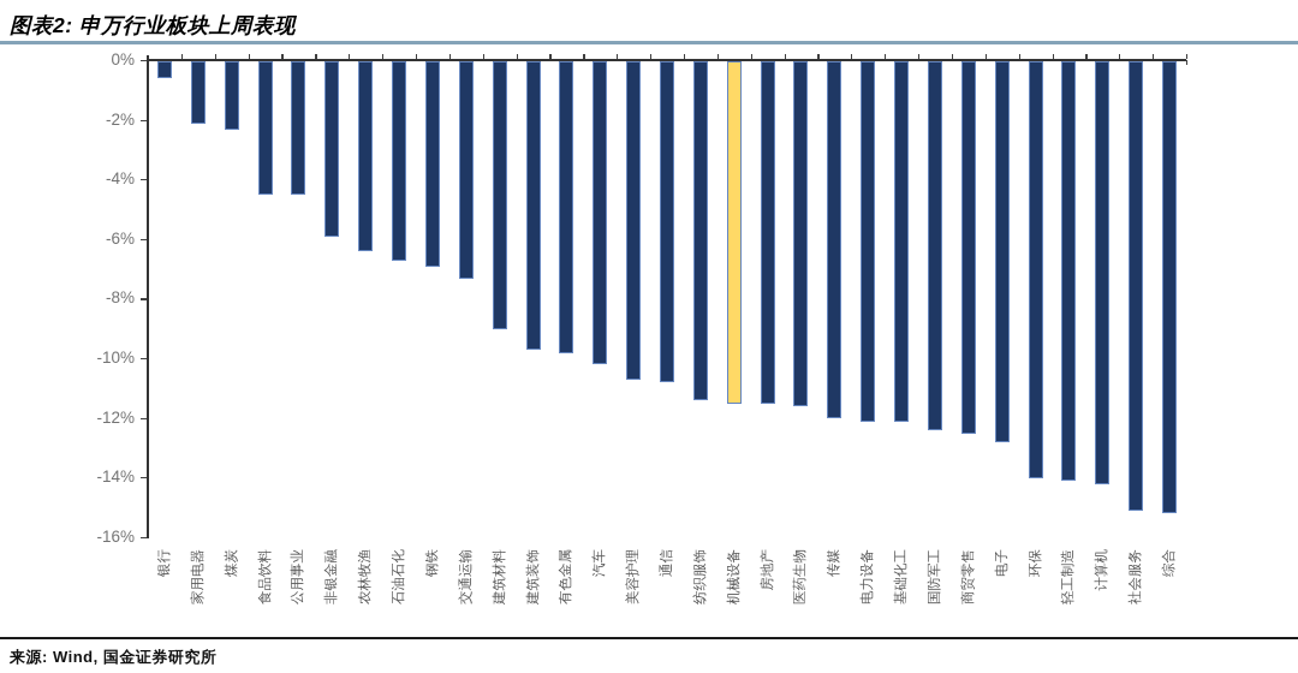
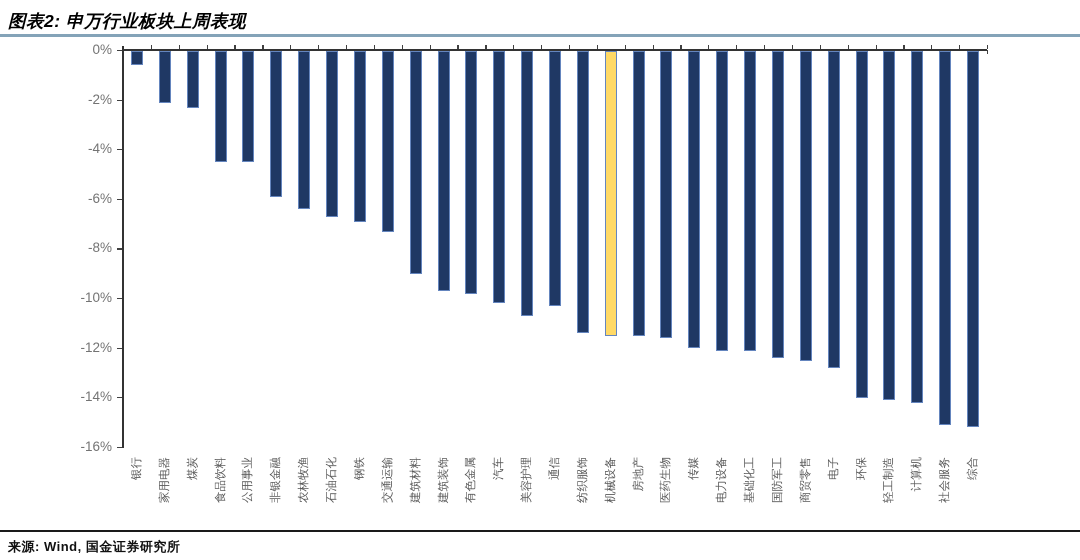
通信: -10.8% -> -10.3%
